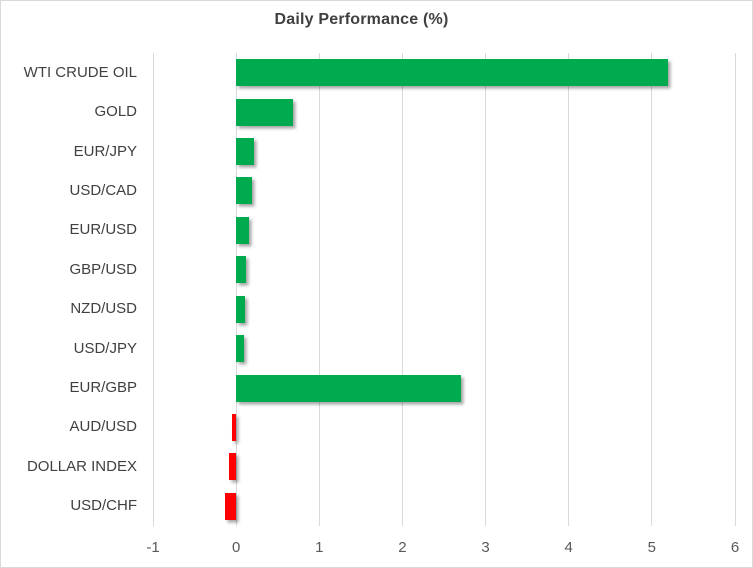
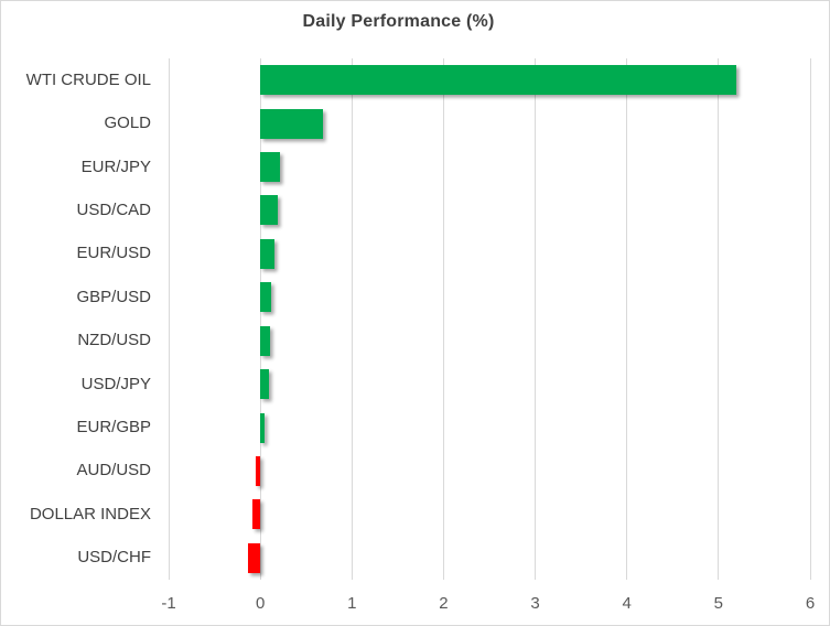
EUR/GBP: 2.7 -> 0.1
